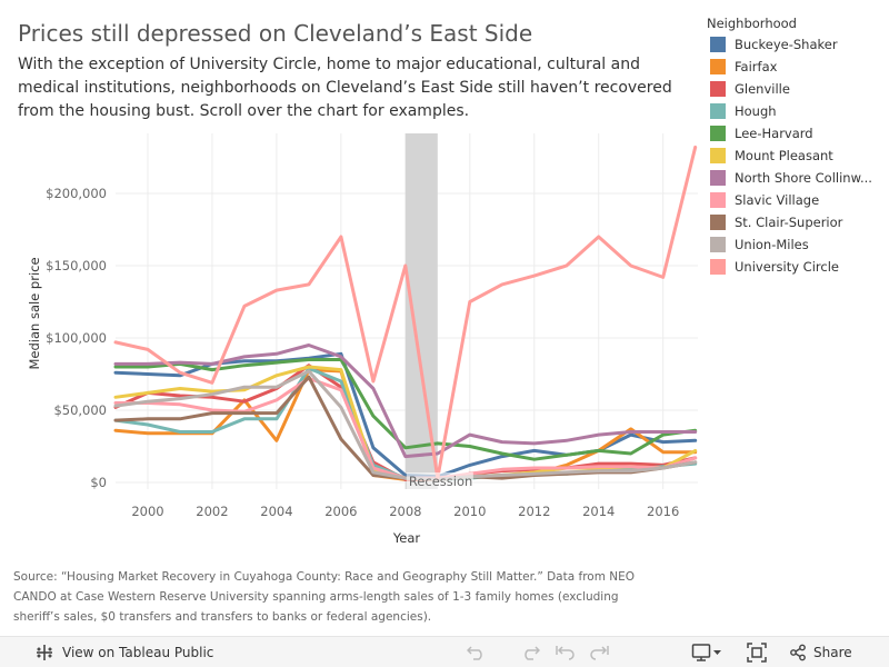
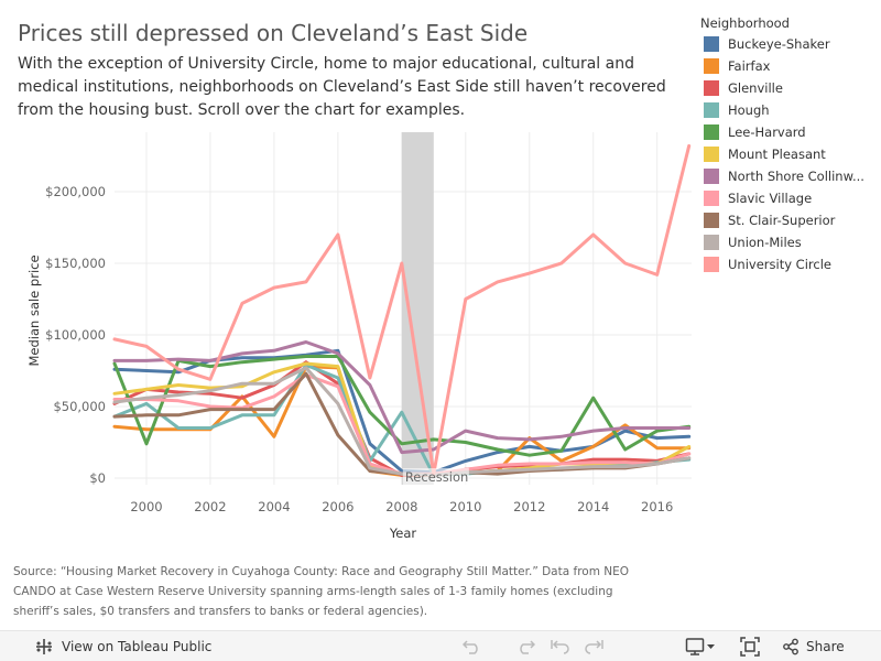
Hough/2000: $40000 -> $52000
Lee-Harvard/2000: $80000 -> $24000
Hough/2008: $3000 -> $46000
Fairfax/2012: $6000 -> $28000
Lee-Harvard/2014: $22000 -> $56000
